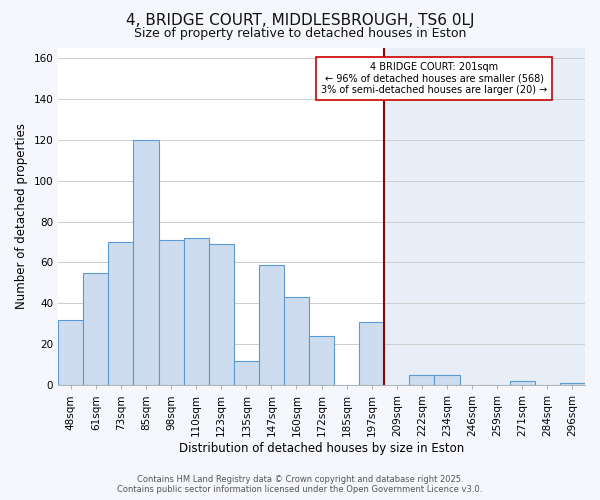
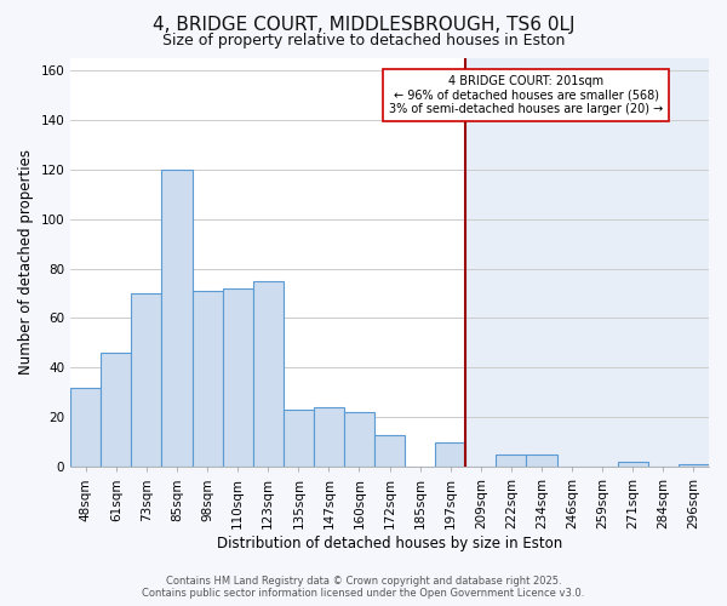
61sqm: 55 -> 46
123sqm: 69 -> 75
135sqm: 12 -> 23
147sqm: 59 -> 24
160sqm: 43 -> 22
172sqm: 24 -> 13
197sqm: 31 -> 10
